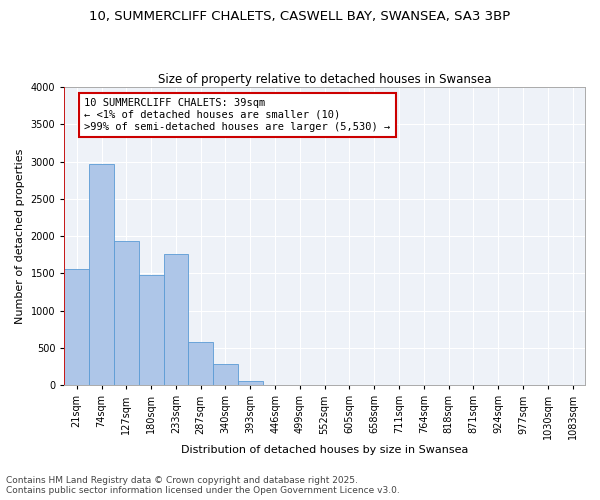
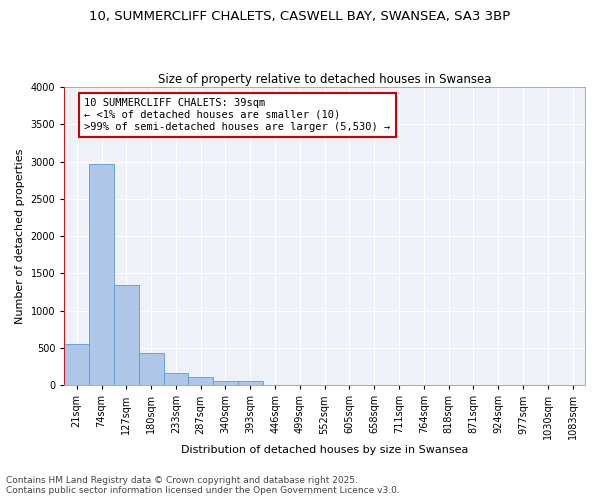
21sqm: 1560 -> 550
127sqm: 1940 -> 1350
180sqm: 1480 -> 430
233sqm: 1760 -> 160
287sqm: 580 -> 110
340sqm: 280 -> 60
